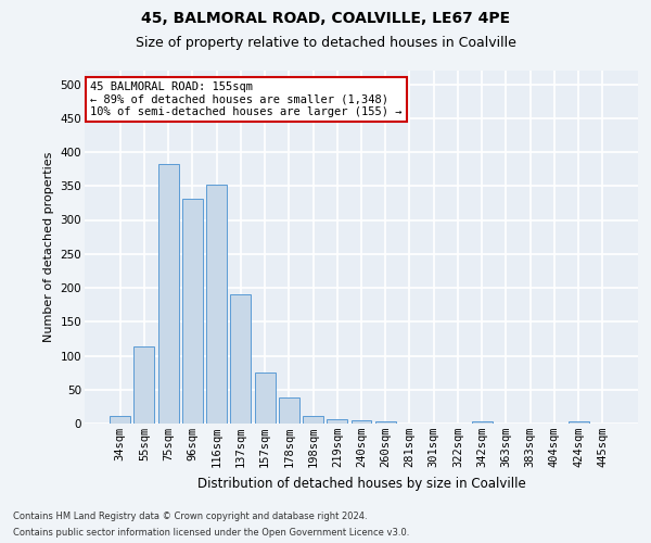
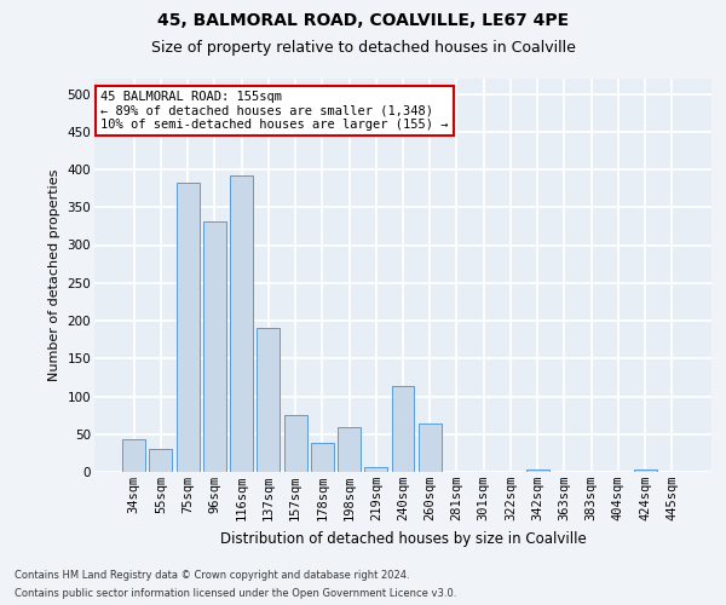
34sqm: 12 -> 44
55sqm: 114 -> 30
116sqm: 352 -> 392
198sqm: 12 -> 60
240sqm: 5 -> 114
260sqm: 3 -> 64
